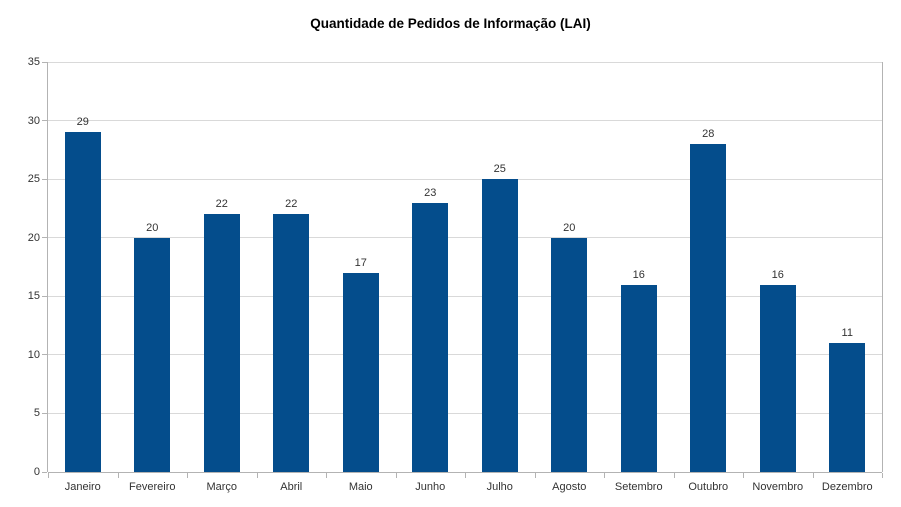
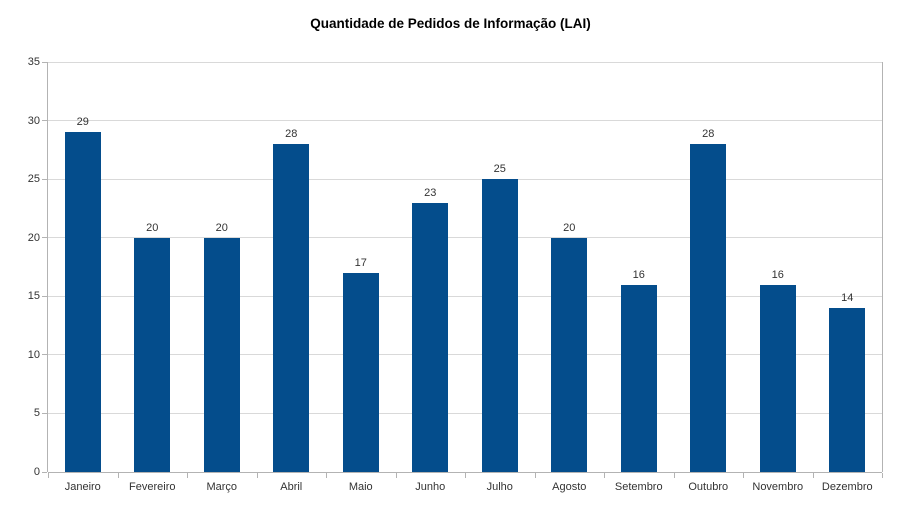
Março: 22 -> 20
Abril: 22 -> 28
Dezembro: 11 -> 14
